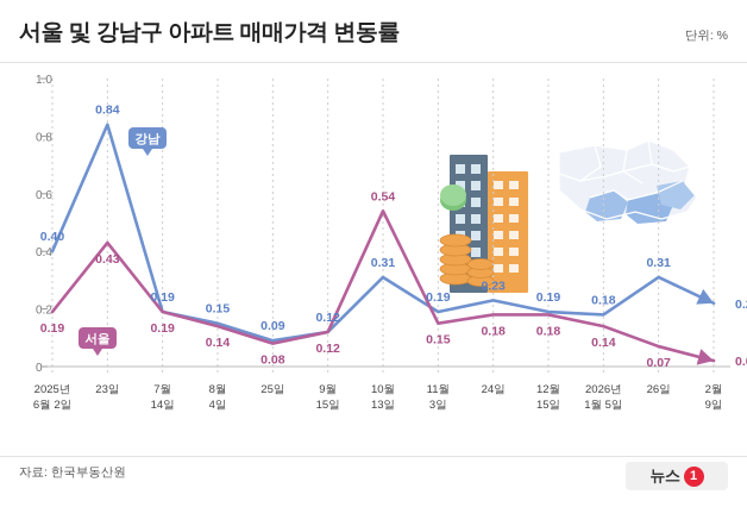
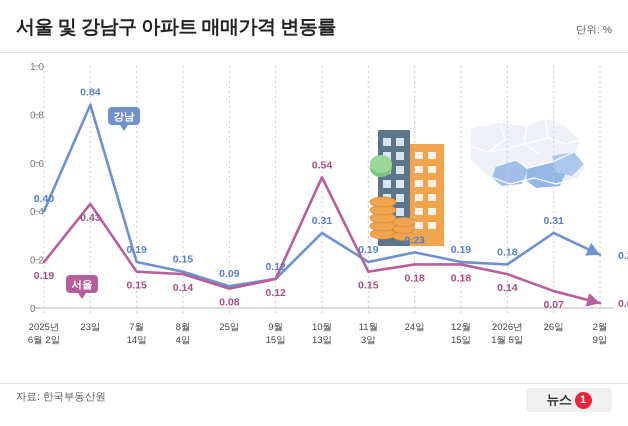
서울/7월 14일: 0.19 -> 0.15
